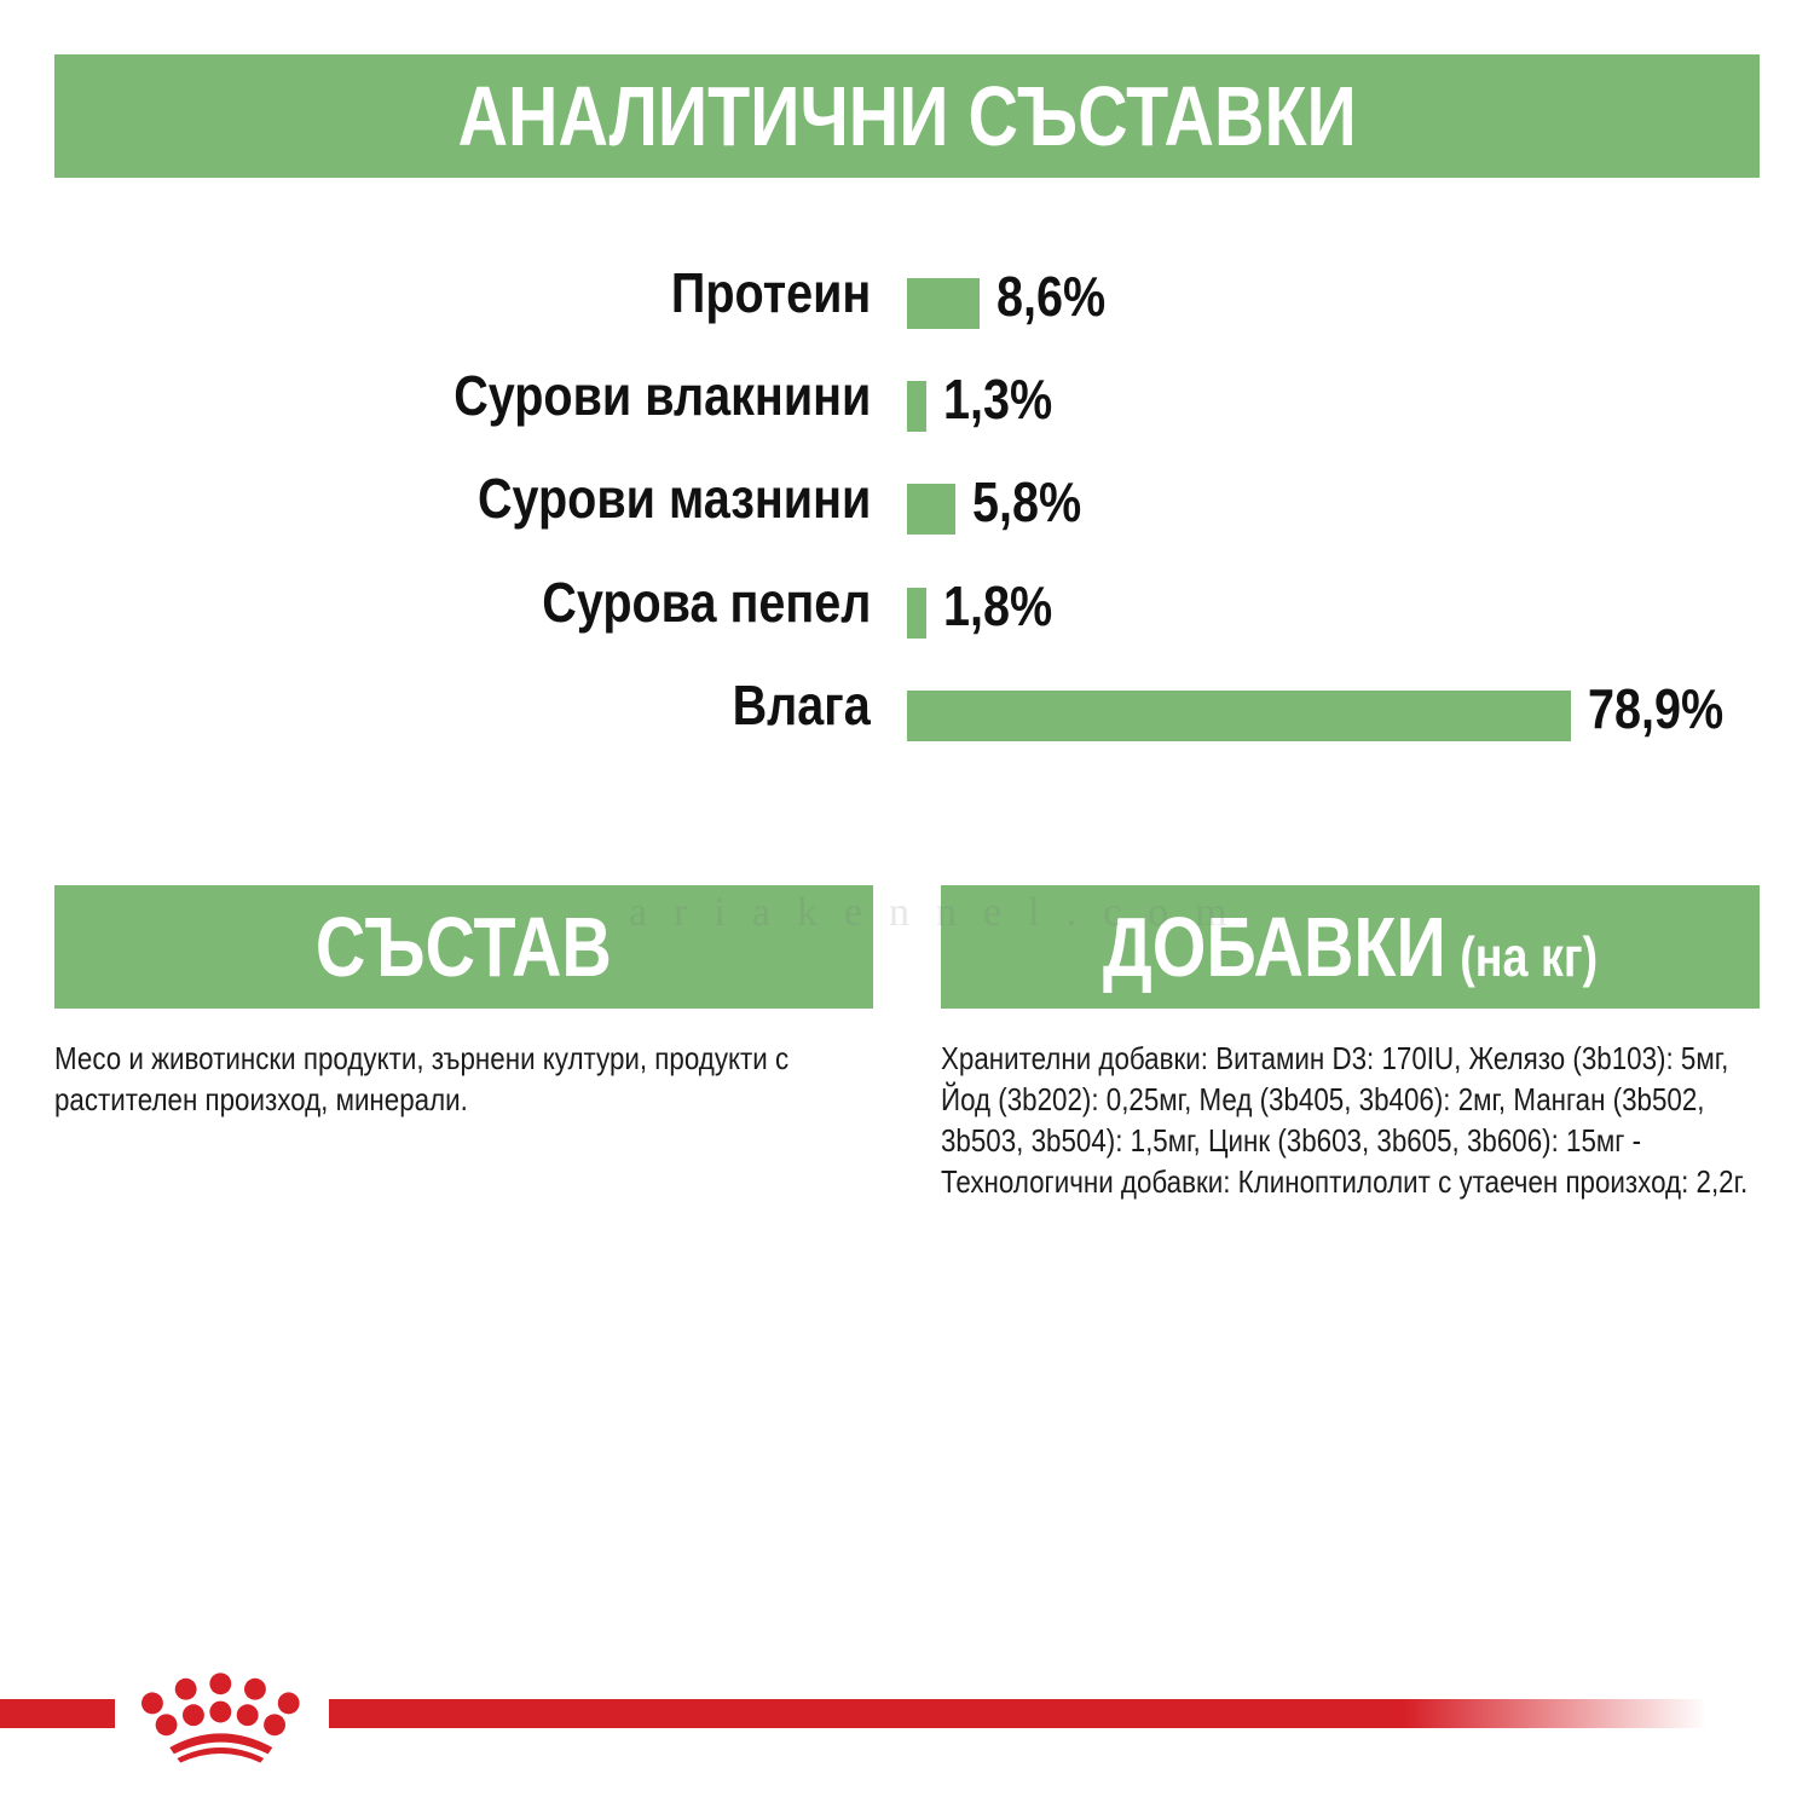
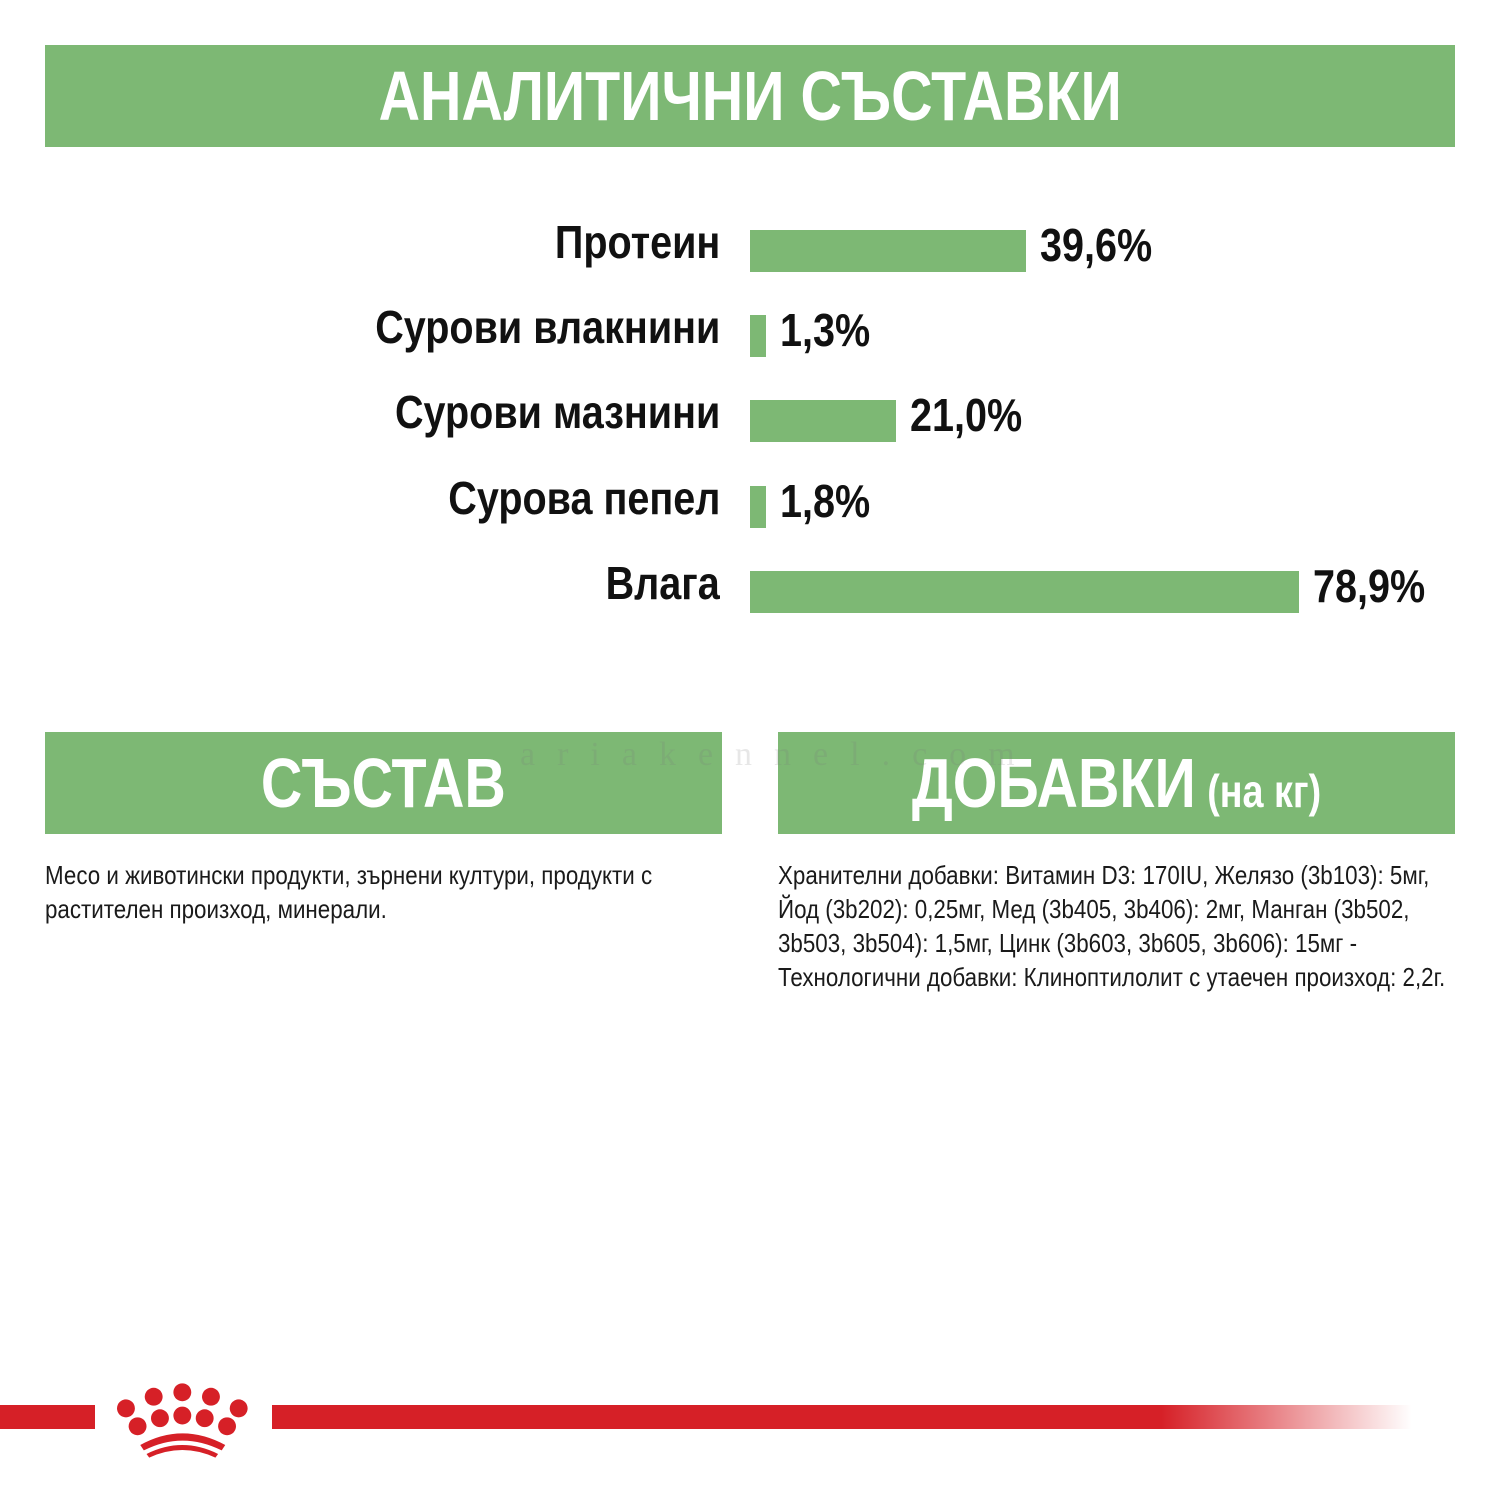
Протеин: 8,6% -> 39,6%
Сурови мазнини: 5,8% -> 21,0%
